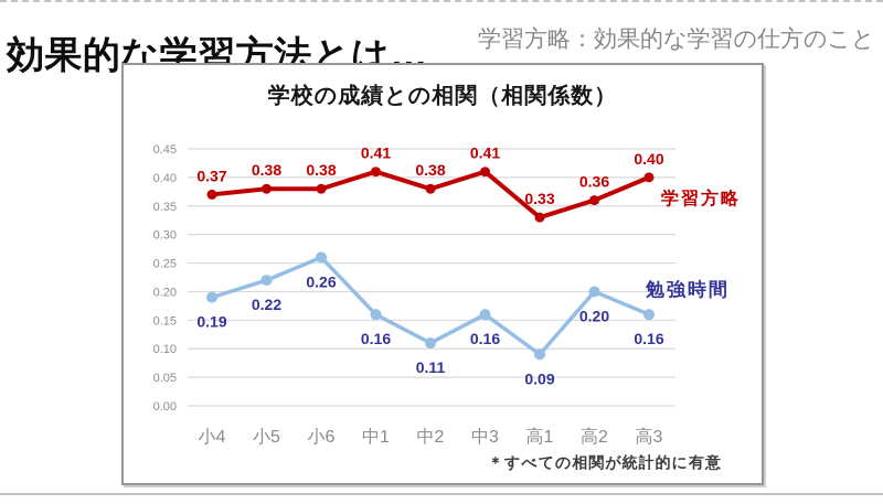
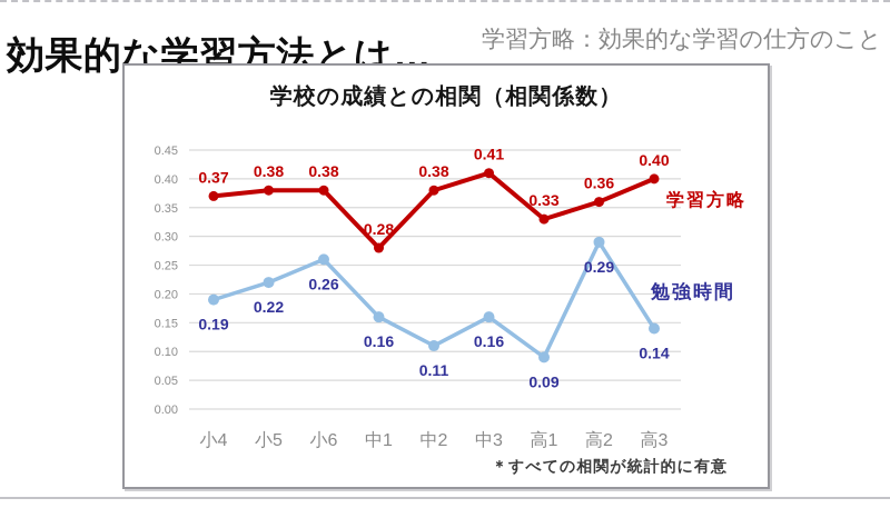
学習方略/中1: 0.41 -> 0.28
勉強時間/高2: 0.20 -> 0.29
勉強時間/高3: 0.16 -> 0.14
